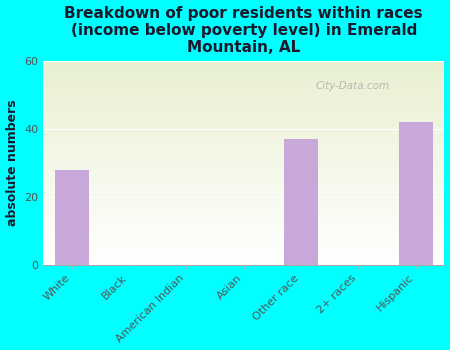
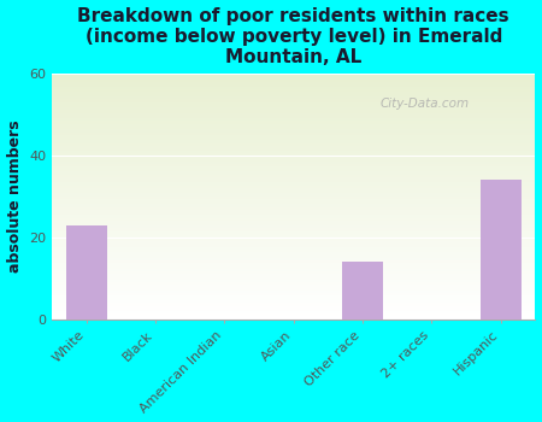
White: 28 -> 23
Other race: 37 -> 14
Hispanic: 42 -> 34
